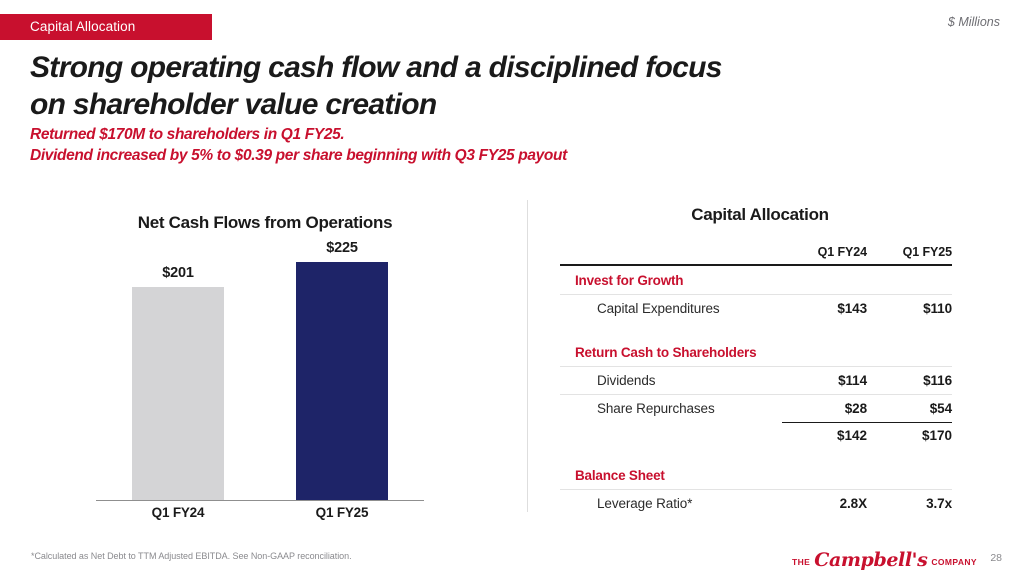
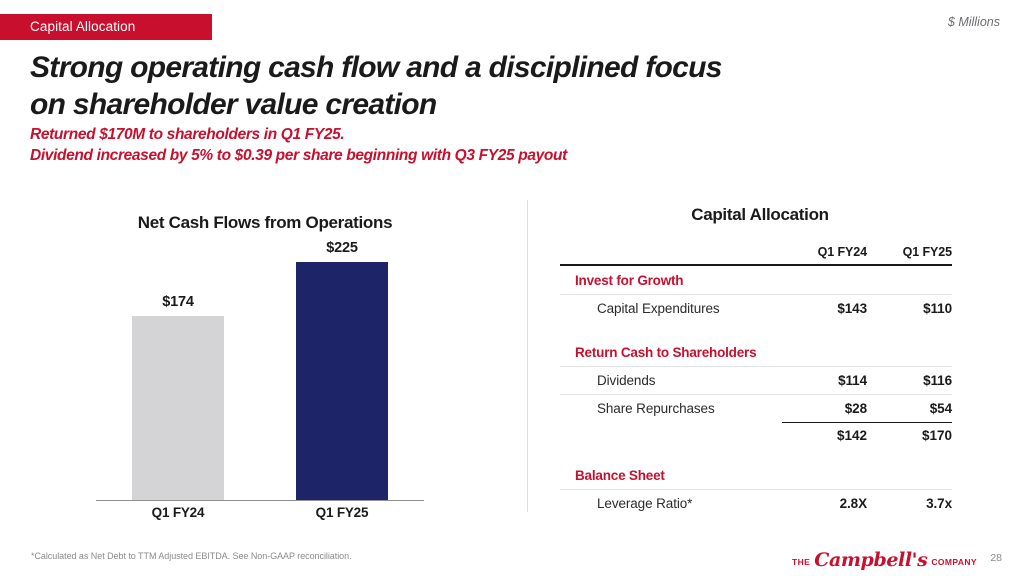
Q1 FY24: $201 -> $174
